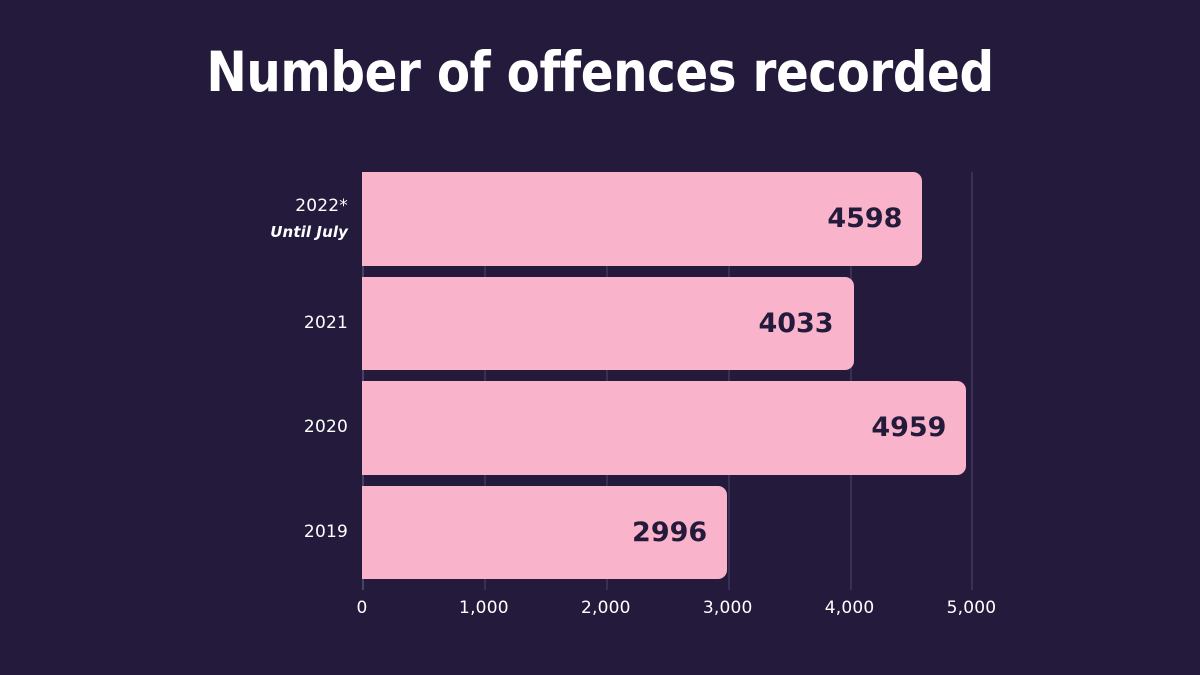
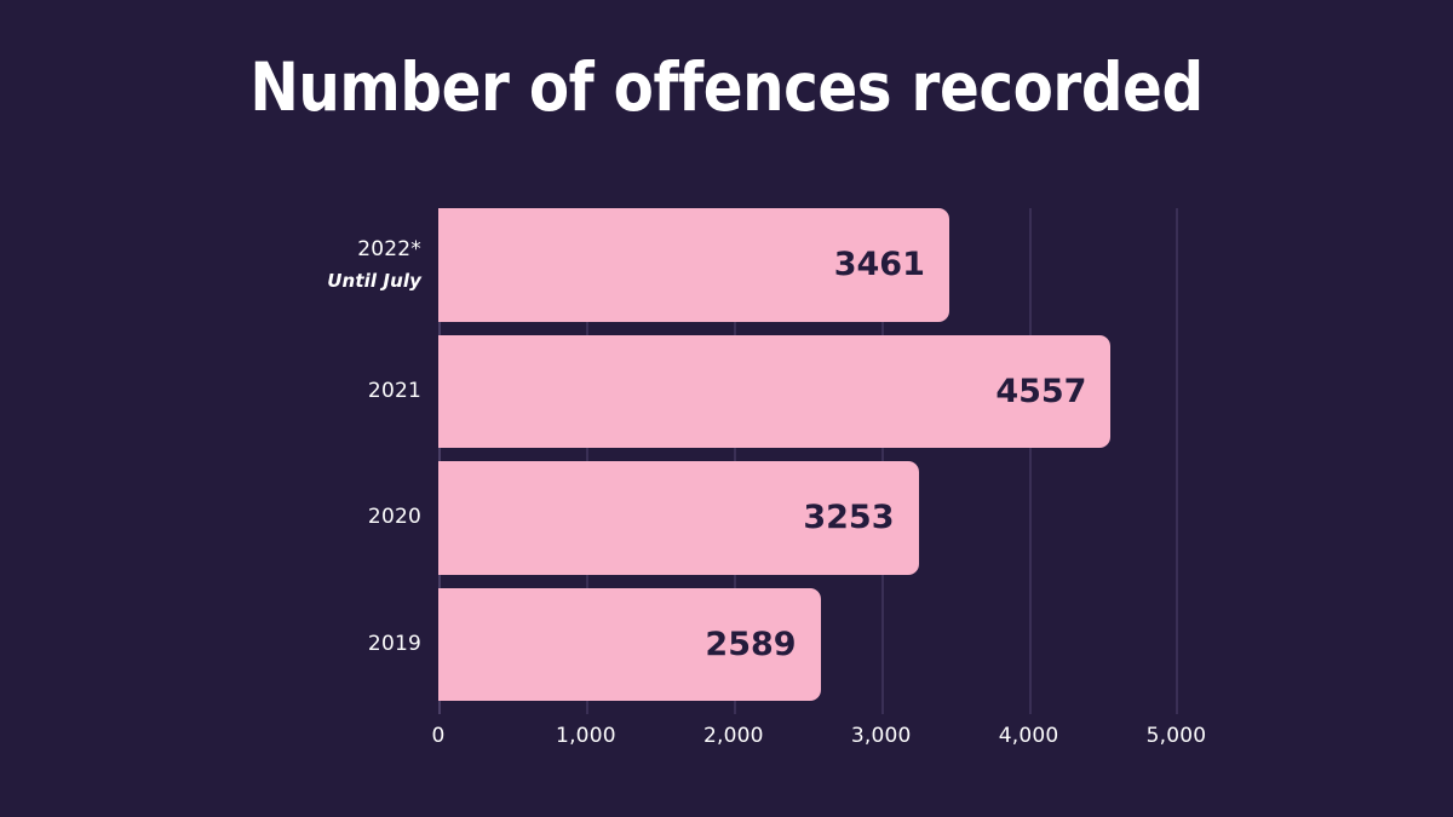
2022*: 4598 -> 3461
2021: 4033 -> 4557
2020: 4959 -> 3253
2019: 2996 -> 2589
